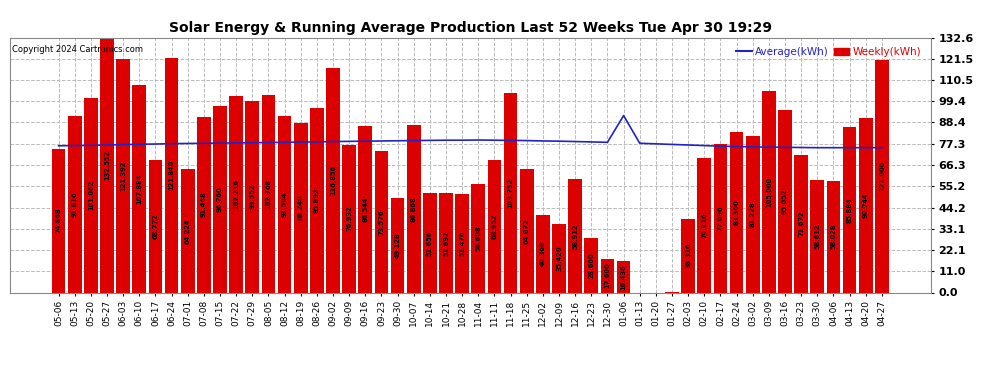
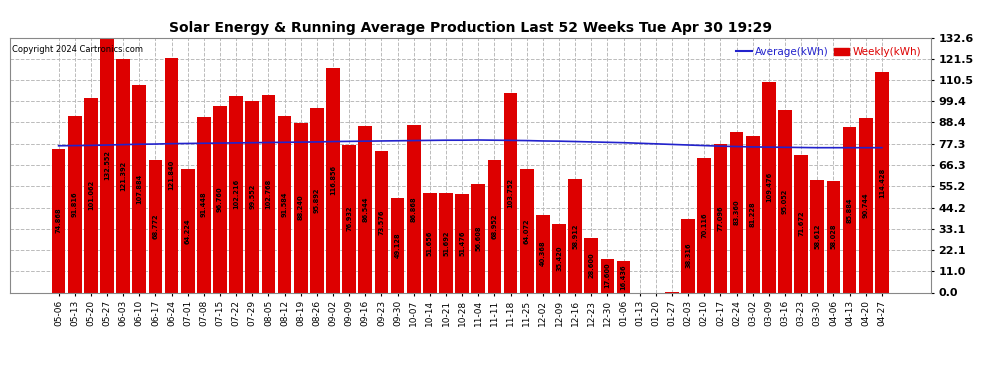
Average(kWh)/01-06: 92 -> 78
Weekly(kWh)/03-09: 105 -> 109
Weekly(kWh)/04-27: 121 -> 114
